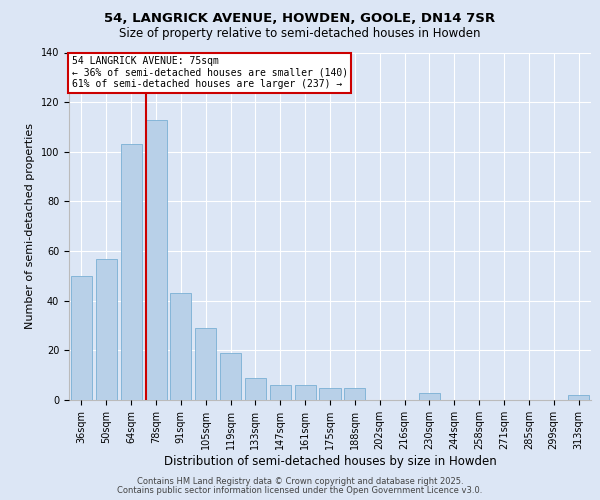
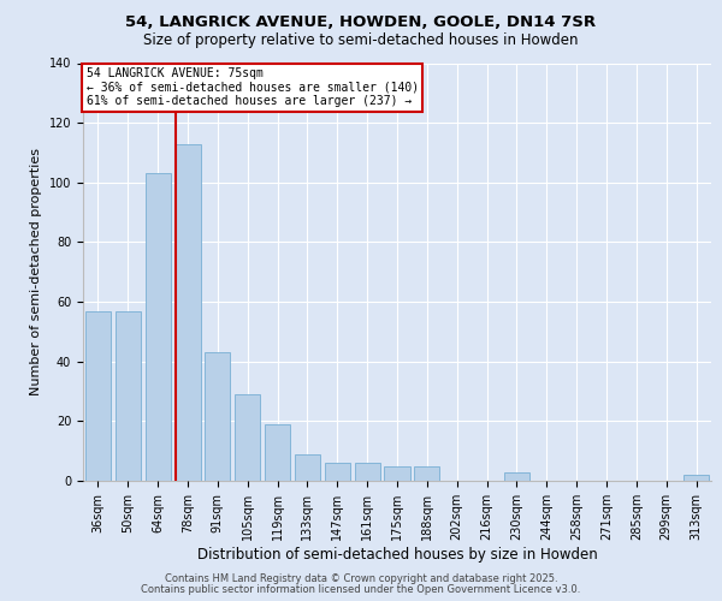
36sqm: 50 -> 57
